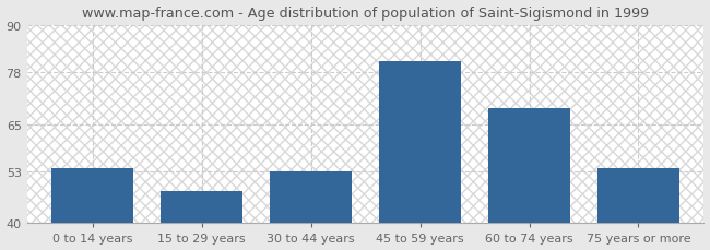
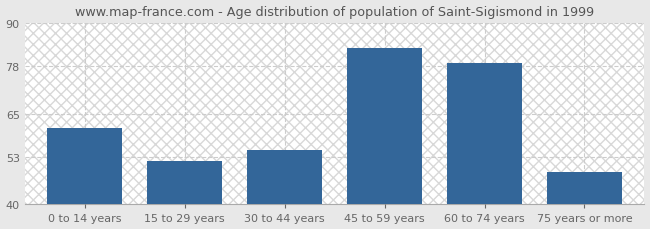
0 to 14 years: 54 -> 61
15 to 29 years: 48 -> 52
30 to 44 years: 53 -> 55
45 to 59 years: 81 -> 83
60 to 74 years: 69 -> 79
75 years or more: 54 -> 49
